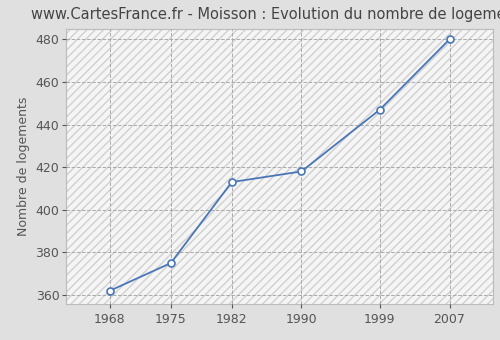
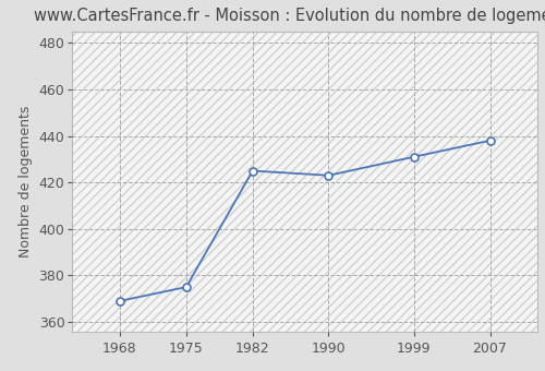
1968: 362 -> 369
1982: 413 -> 425
1990: 418 -> 423
1999: 447 -> 431
2007: 480 -> 438
